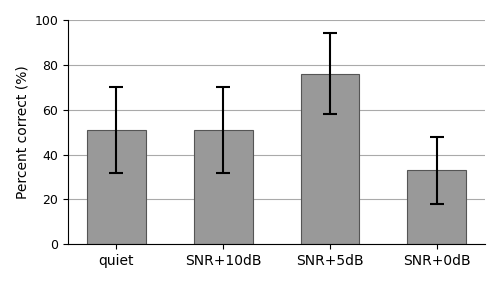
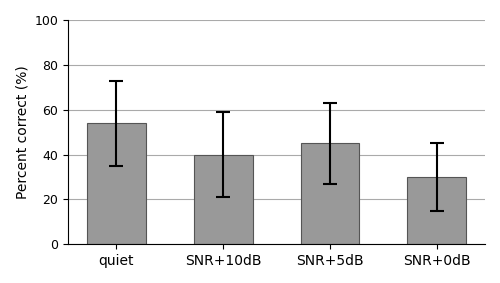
quiet: 51 -> 54
SNR+10dB: 51 -> 40
SNR+5dB: 76 -> 45
SNR+0dB: 33 -> 30
